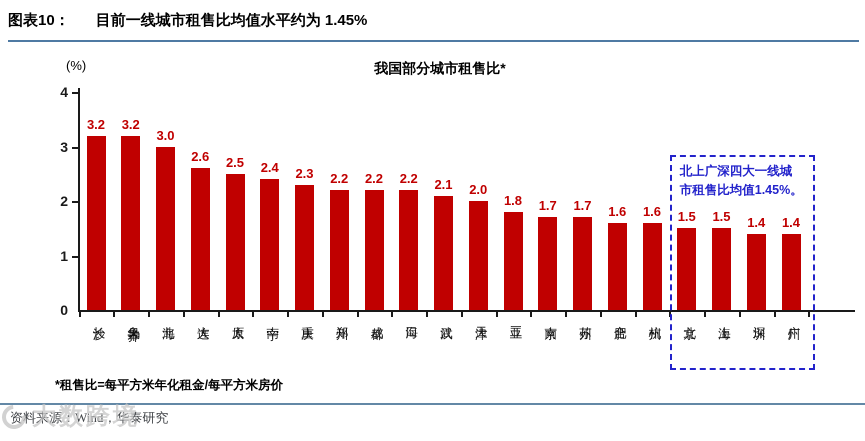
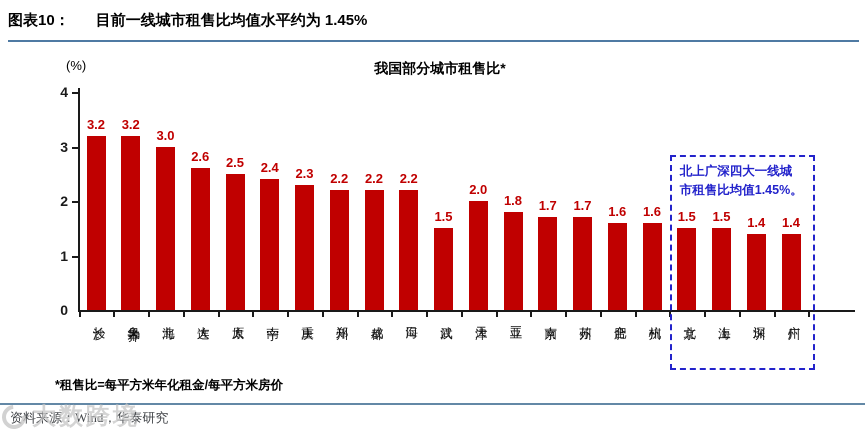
武汉: 2.1 -> 1.5
